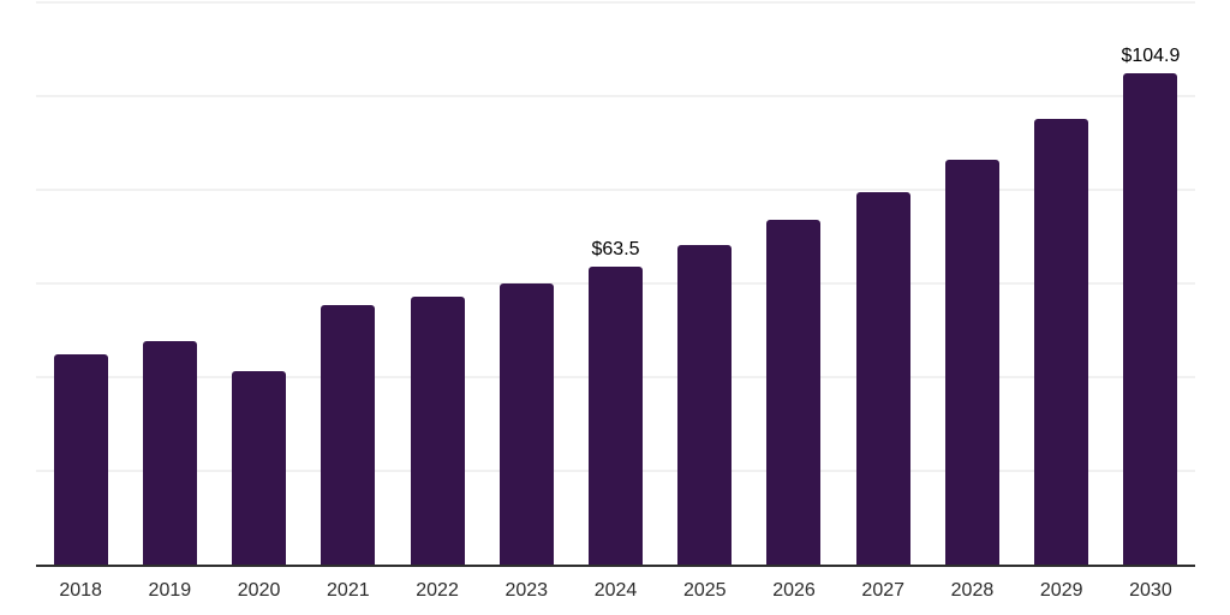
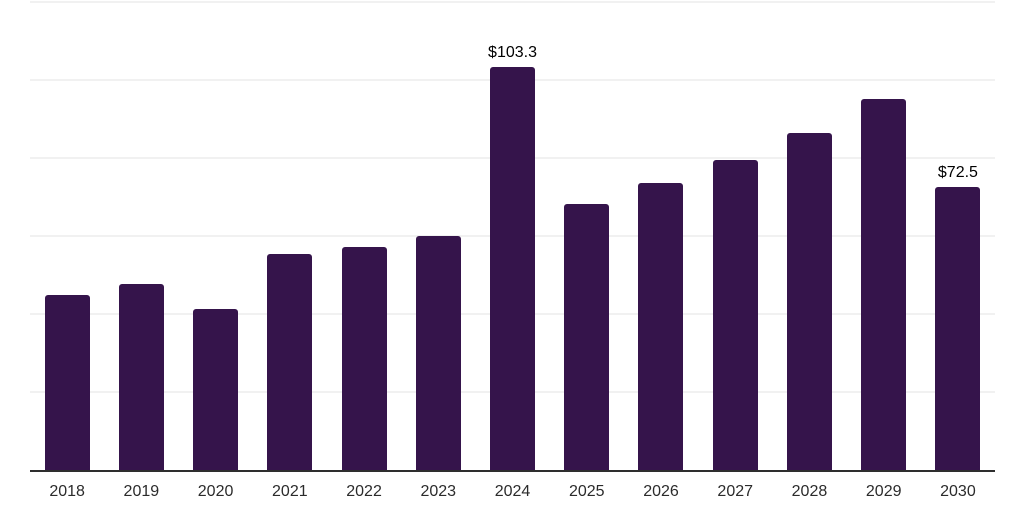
2024: $63.5 -> $103.3
2030: $104.9 -> $72.5
